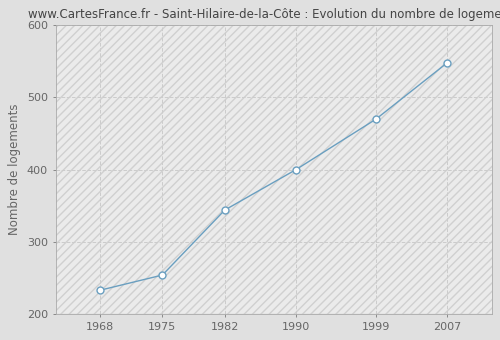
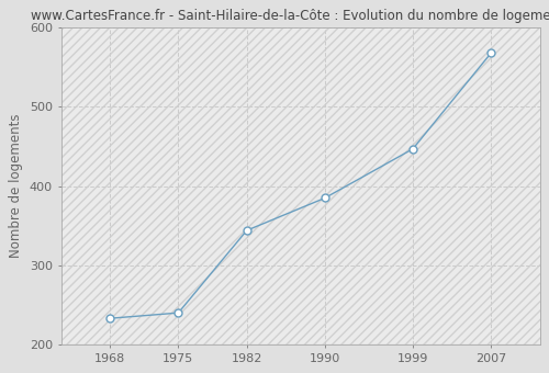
1975: 254 -> 240
1990: 400 -> 385
1999: 470 -> 447
2007: 548 -> 568
